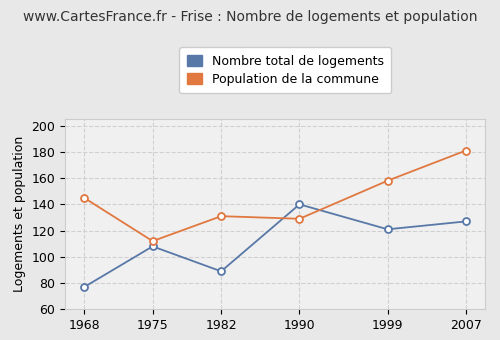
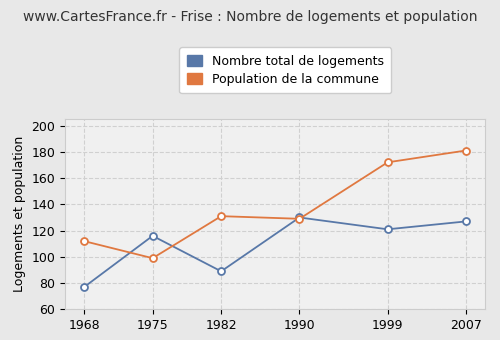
Population de la commune/1968: 145 -> 112
Nombre total de logements/1975: 108 -> 116
Population de la commune/1975: 112 -> 99
Nombre total de logements/1990: 140 -> 130
Population de la commune/1999: 158 -> 172
